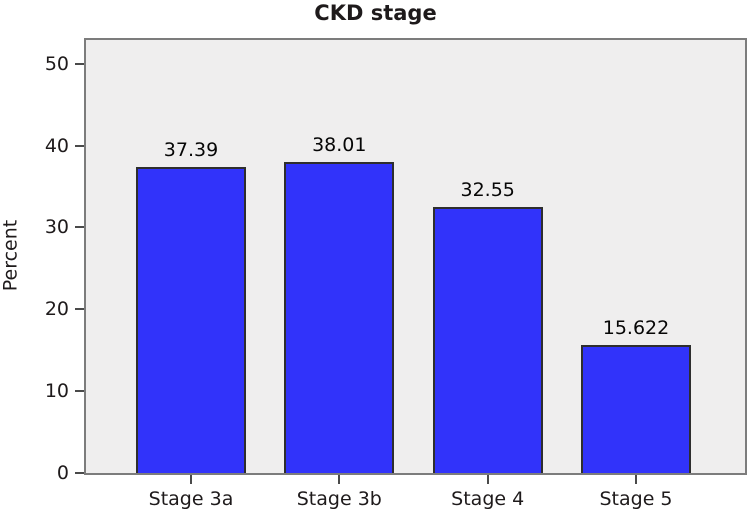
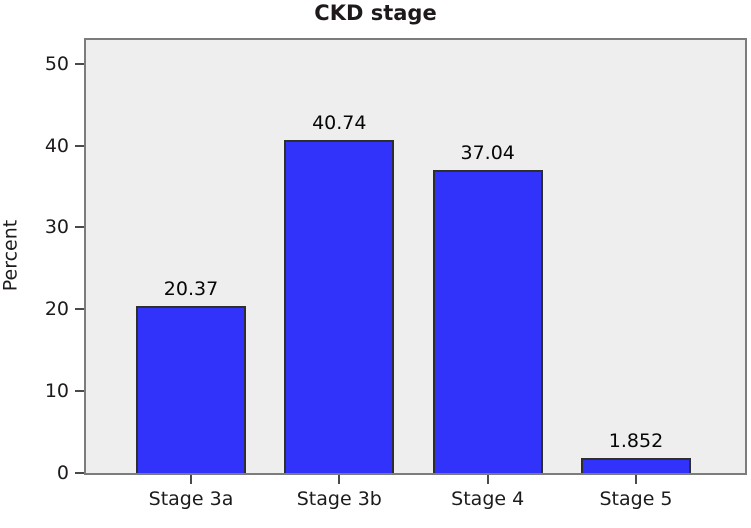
Stage 3a: 37.39 -> 20.37
Stage 3b: 38.01 -> 40.74
Stage 4: 32.55 -> 37.04
Stage 5: 15.622 -> 1.852
